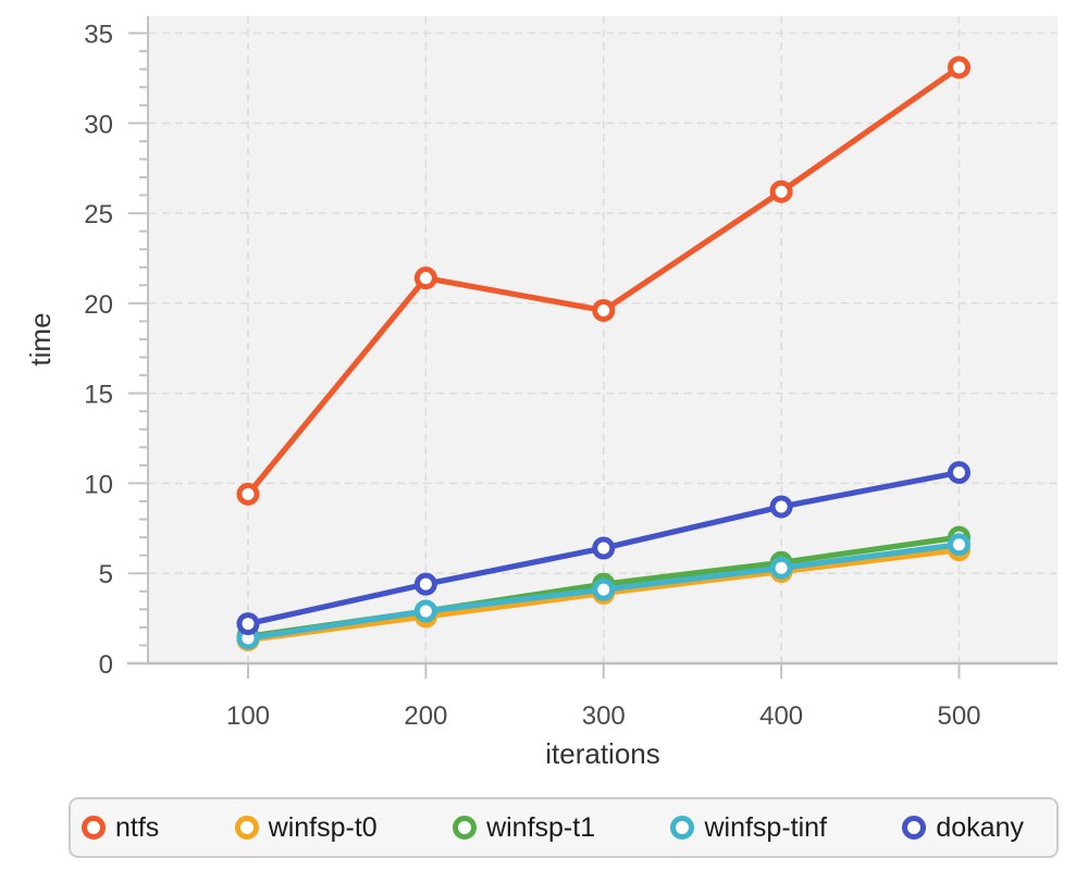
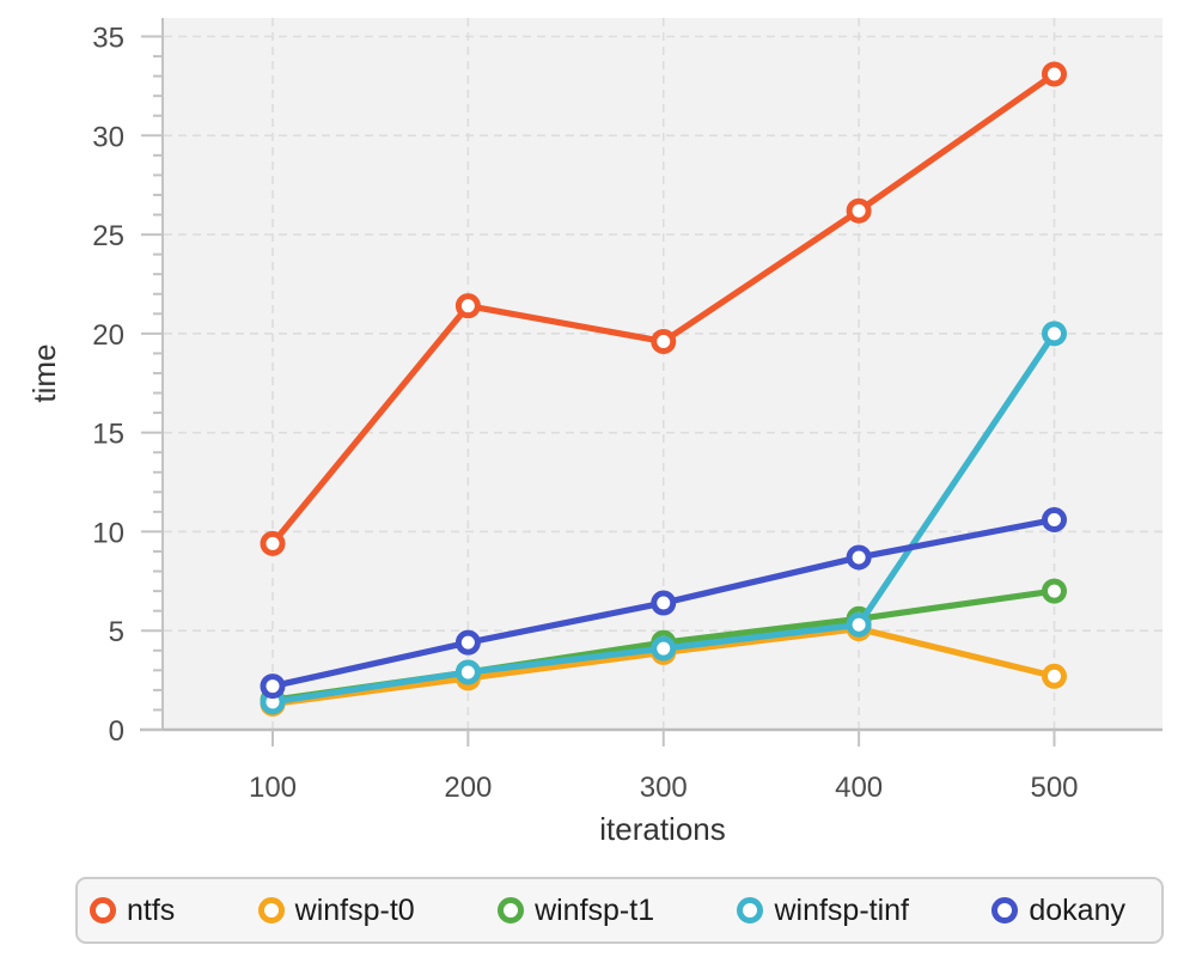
winfsp-t0/500: 6.3 -> 2.7
winfsp-tinf/500: 6.6 -> 20.0
